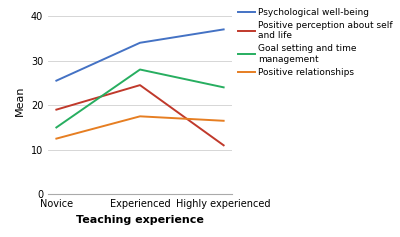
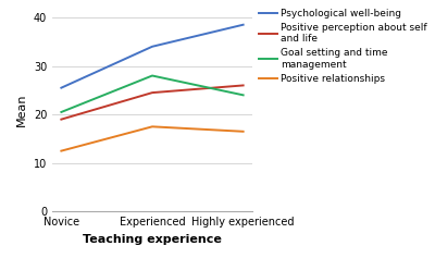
Goal setting and time management/Novice: 15.0 -> 20.5
Psychological well-being/Highly experienced: 37.0 -> 38.5
Positive perception about self and life/Highly experienced: 11.0 -> 26.0
